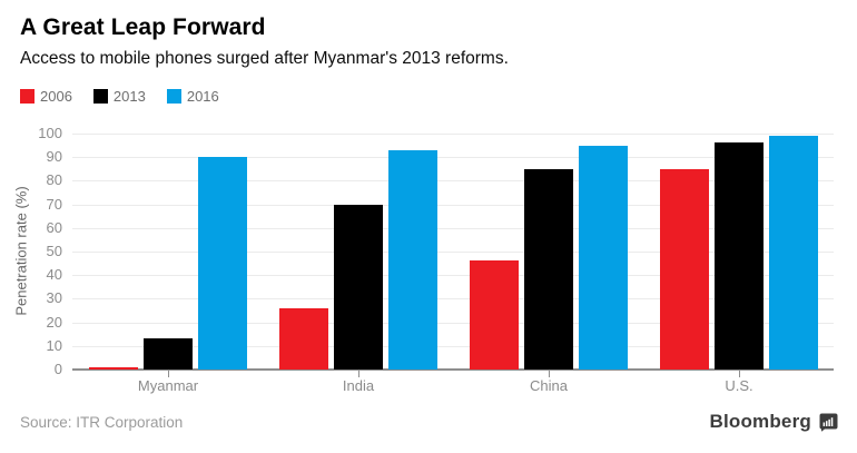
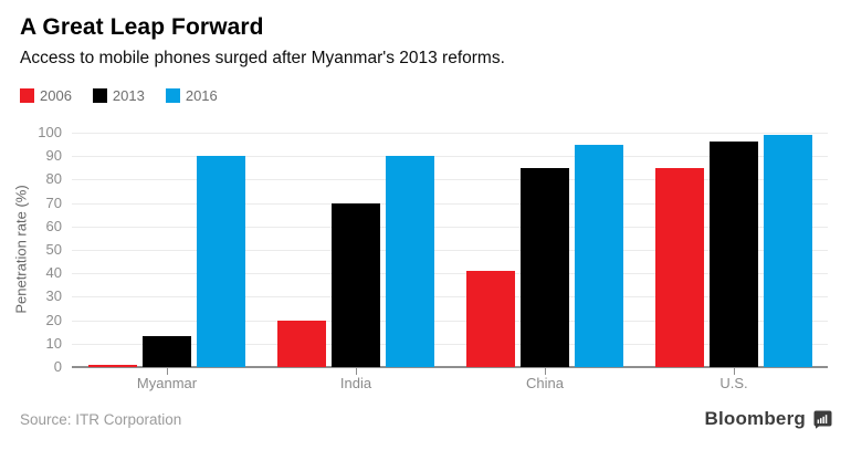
2006/India: 26 -> 20
2016/India: 93 -> 90
2006/China: 46 -> 41
